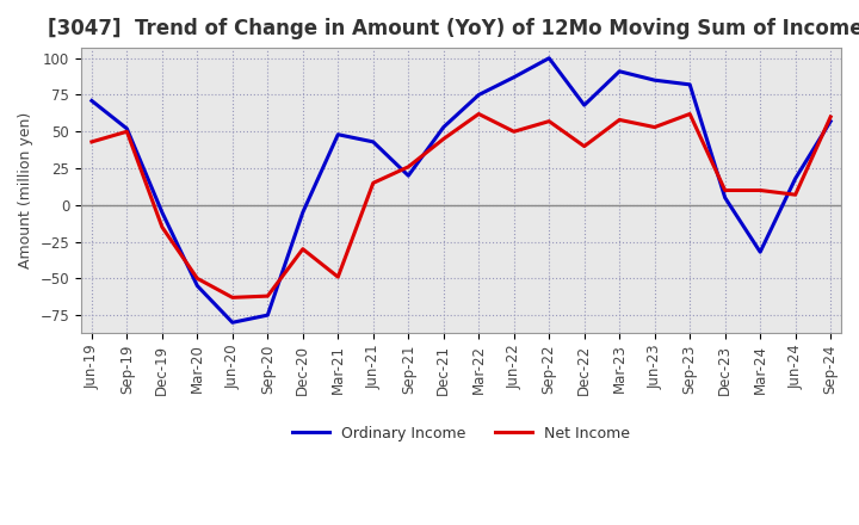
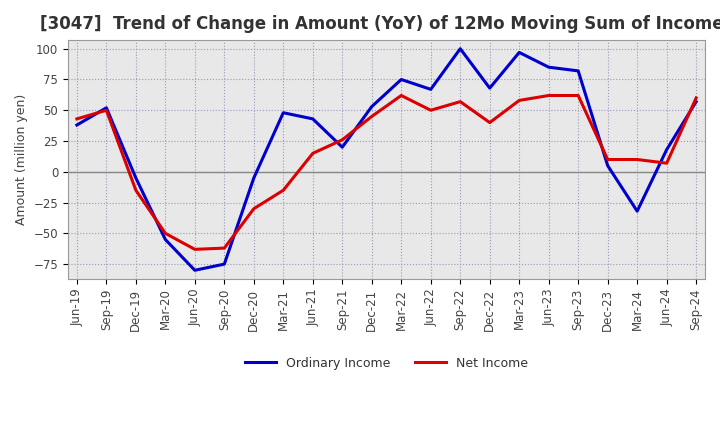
Ordinary Income/Jun-19: 71 -> 38
Net Income/Mar-21: -49 -> -15
Ordinary Income/Jun-22: 87 -> 67
Ordinary Income/Mar-23: 91 -> 97
Net Income/Jun-23: 53 -> 62
